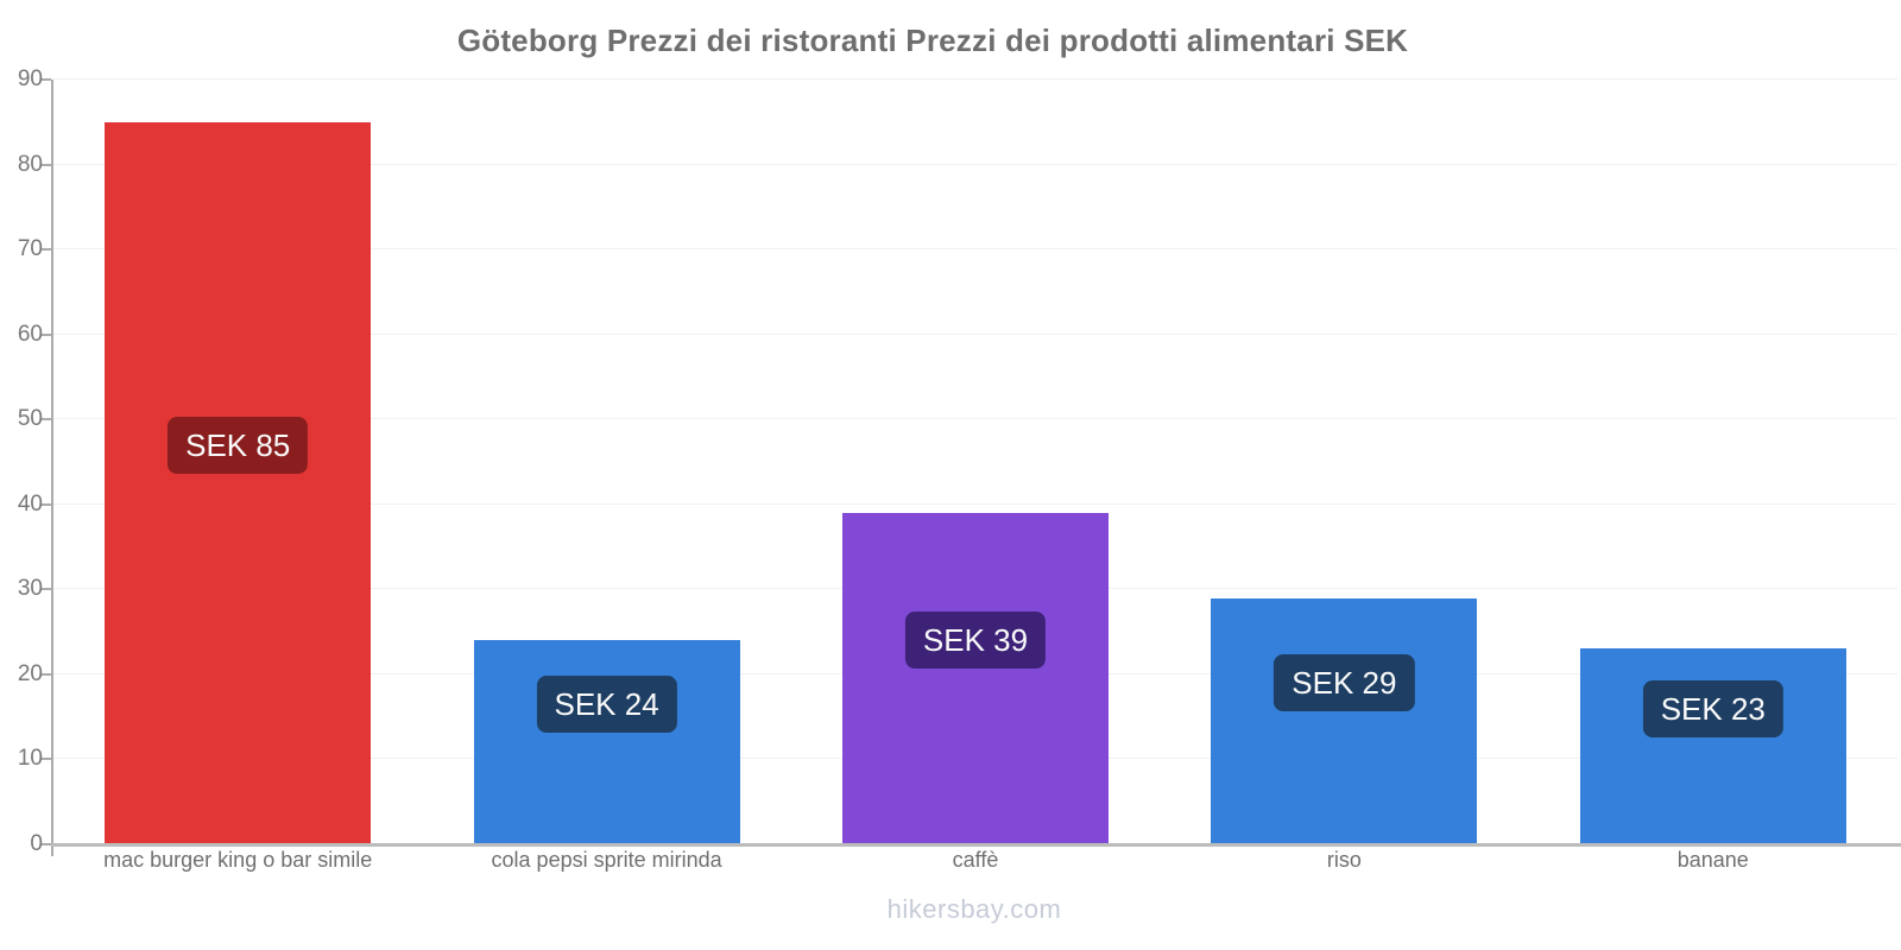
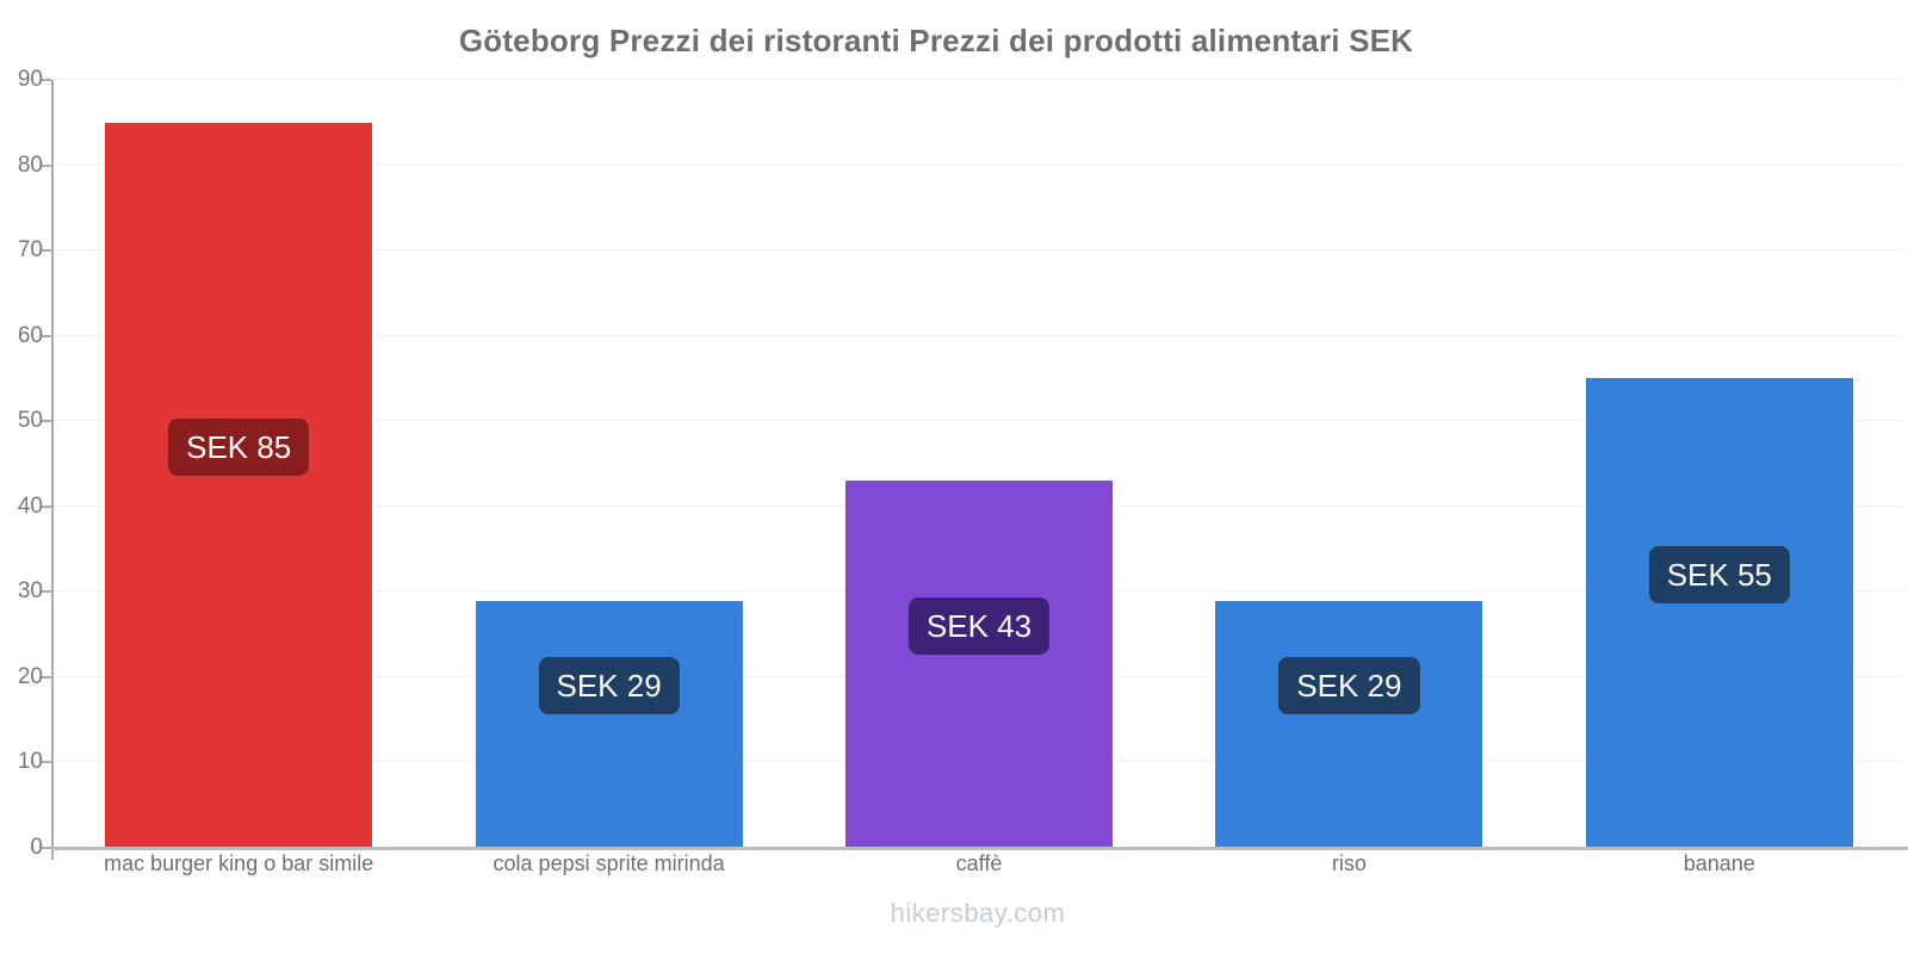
cola pepsi sprite mirinda: 24 -> 29
caffè: 39 -> 43
banane: 23 -> 55
